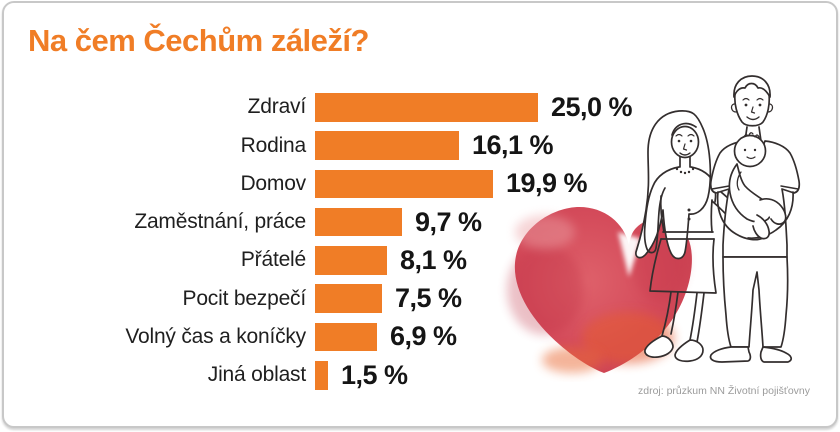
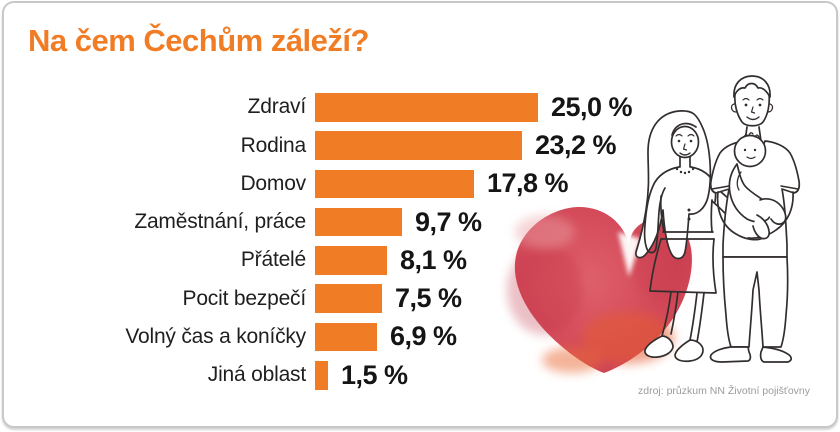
Rodina: 16,1 -> 23,2
Domov: 19,9 -> 17,8
